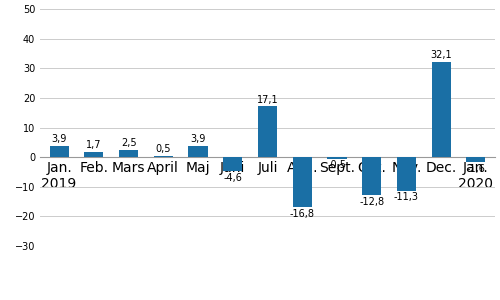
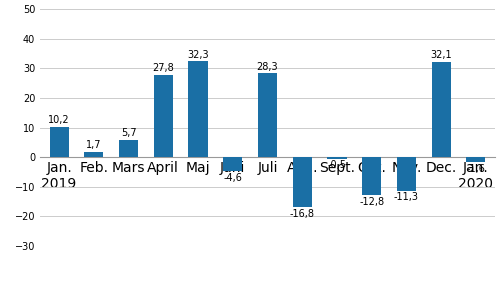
Jan. 2019: 3,9 -> 10,2
Mars: 2,5 -> 5,7
April: 0,5 -> 27,8
Maj: 3,9 -> 32,3
Juli: 17,1 -> 28,3
